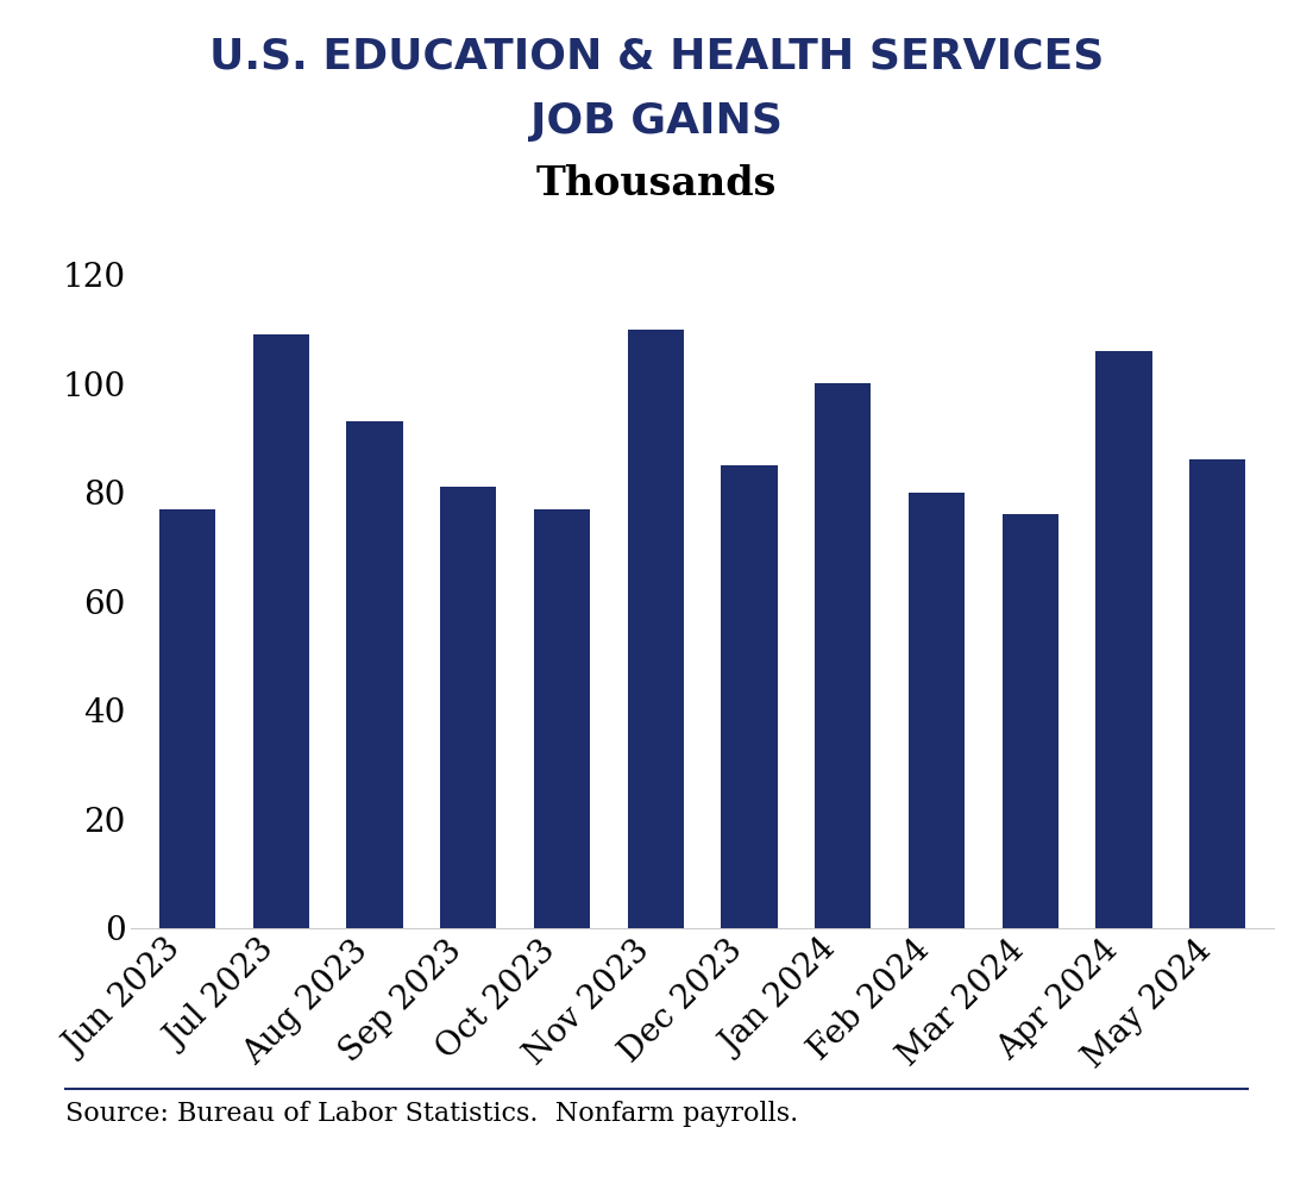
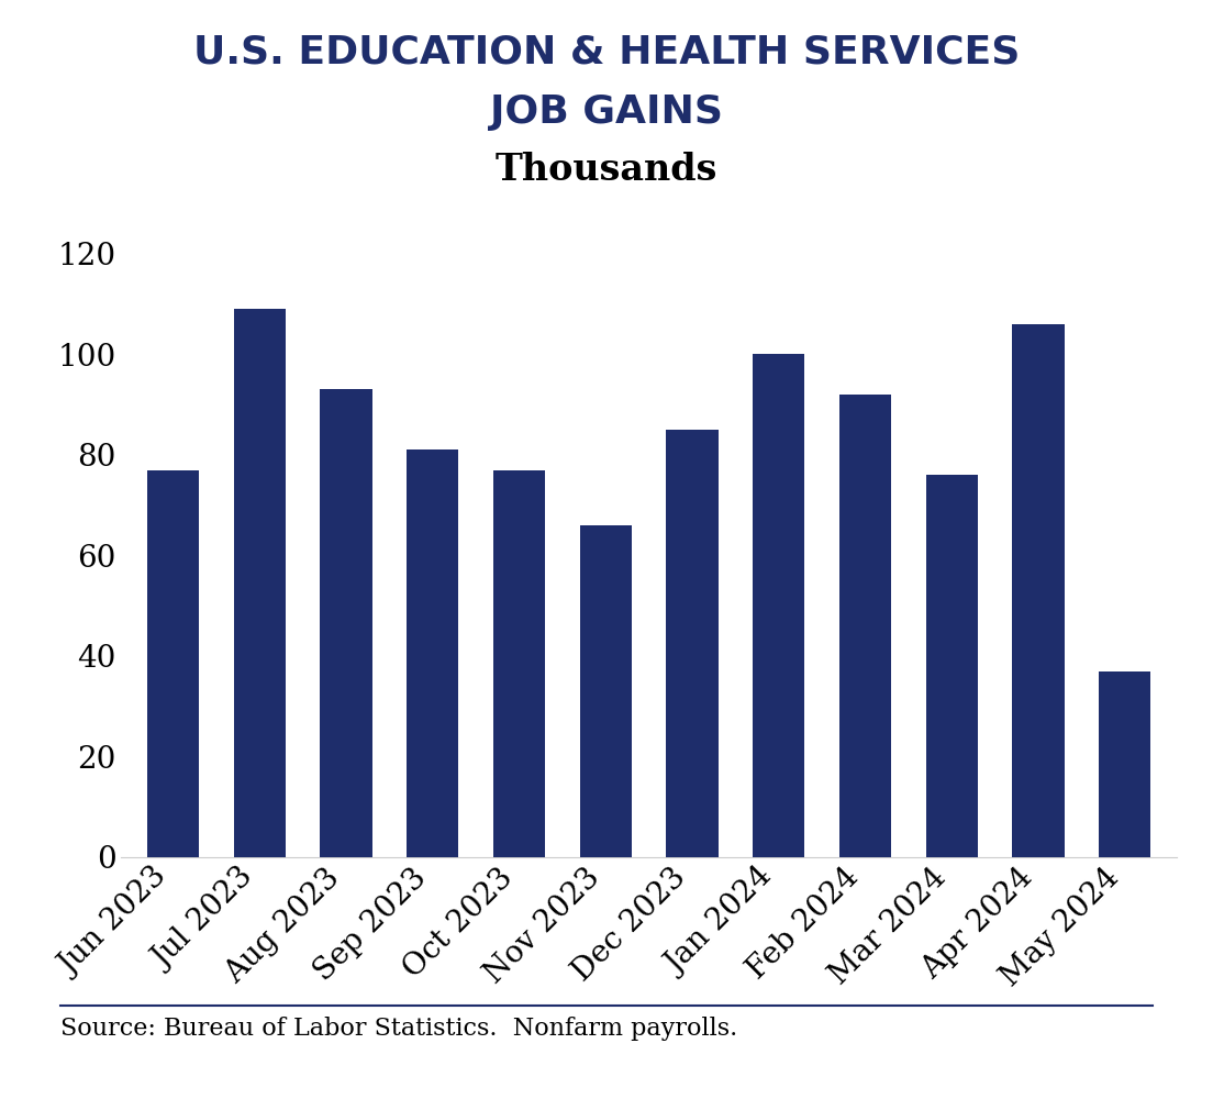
Nov 2023: 110 -> 66
Feb 2024: 80 -> 92
May 2024: 86 -> 37
